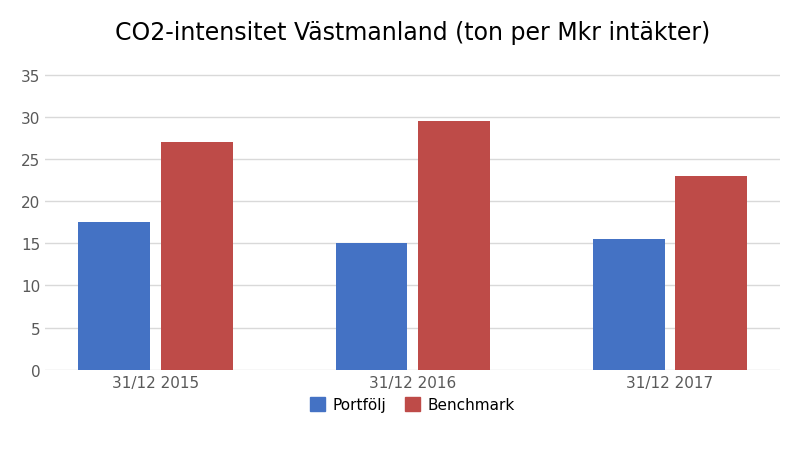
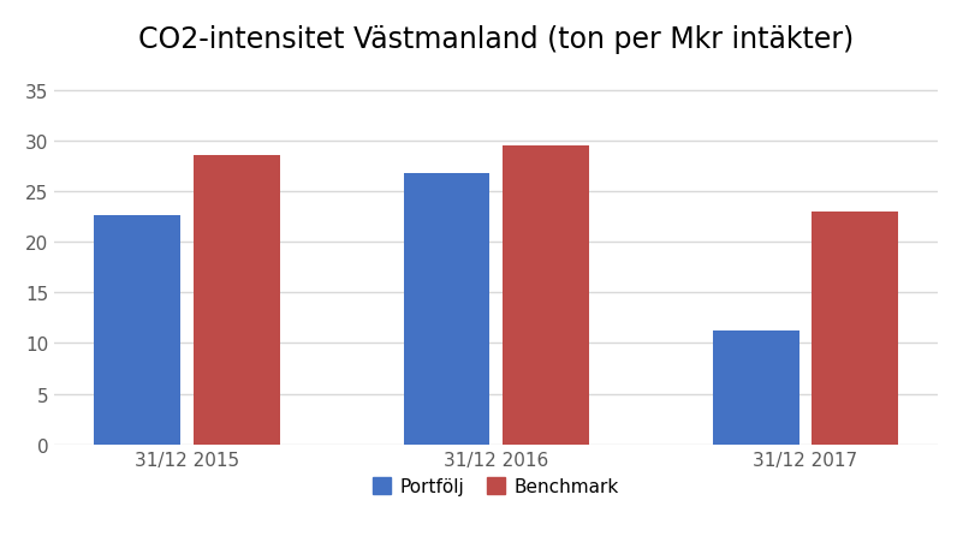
Portfölj/31/12 2015: 17.5 -> 22.6
Benchmark/31/12 2015: 27.0 -> 28.6
Portfölj/31/12 2016: 15.0 -> 26.8
Portfölj/31/12 2017: 15.5 -> 11.2
